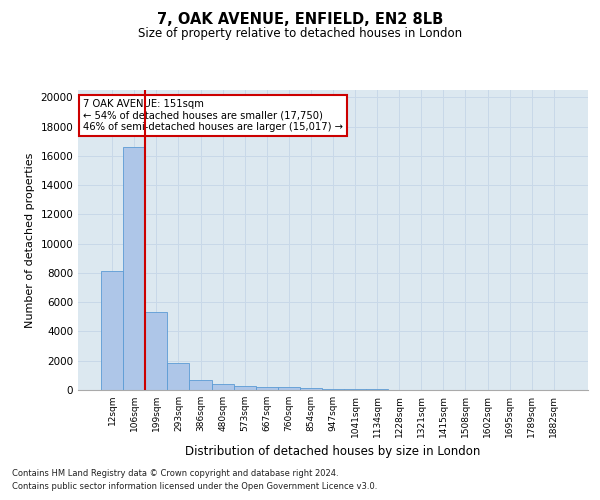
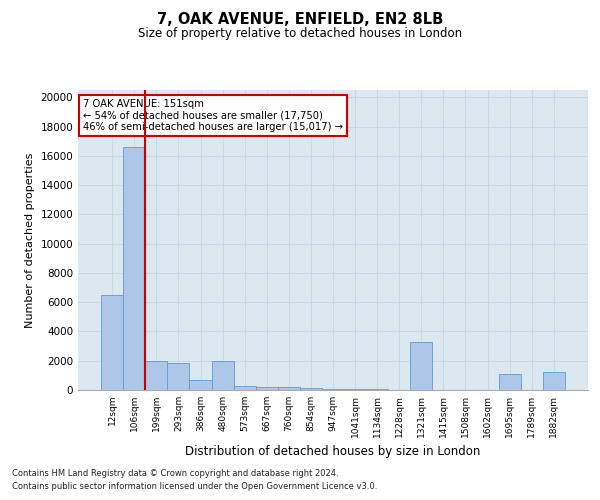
12sqm: 8100 -> 6500
199sqm: 5300 -> 2000
480sqm: 400 -> 2000
1321sqm: 0 -> 3300
1695sqm: 0 -> 1100
1882sqm: 0 -> 1200
